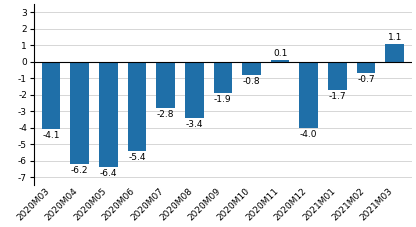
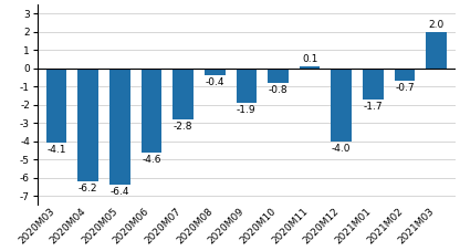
2020M06: -5.4 -> -4.6
2020M08: -3.4 -> -0.4
2021M03: 1.1 -> 2.0
